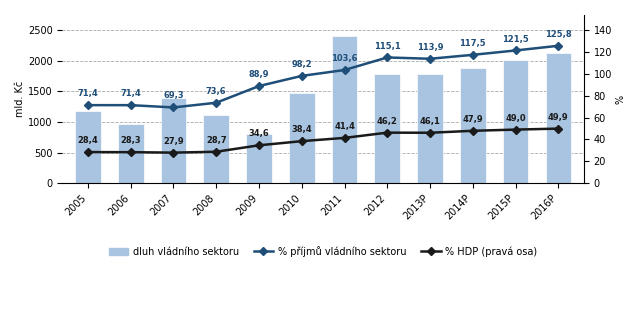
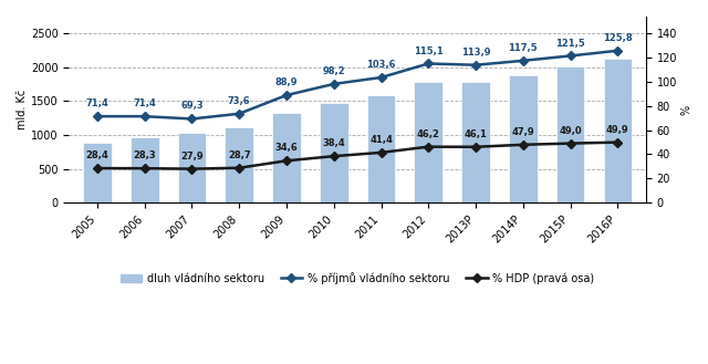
dluh vládního sektoru/2005: 1180 -> 890
dluh vládního sektoru/2007: 1400 -> 1040
dluh vládního sektoru/2009: 800 -> 1330
dluh vládního sektoru/2011: 2400 -> 1590
